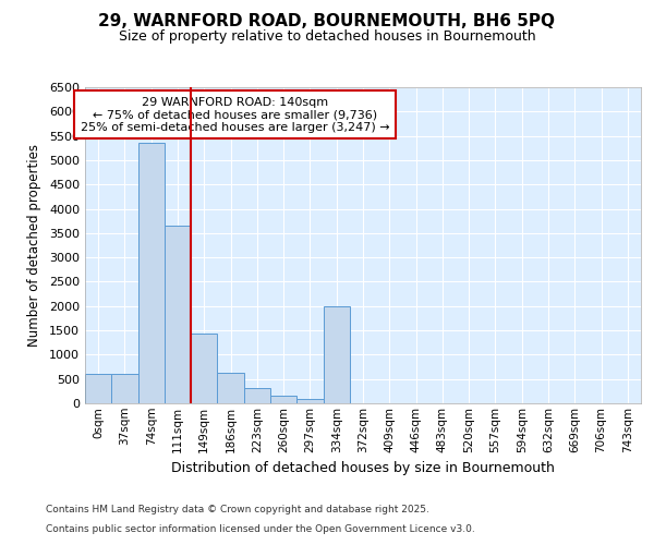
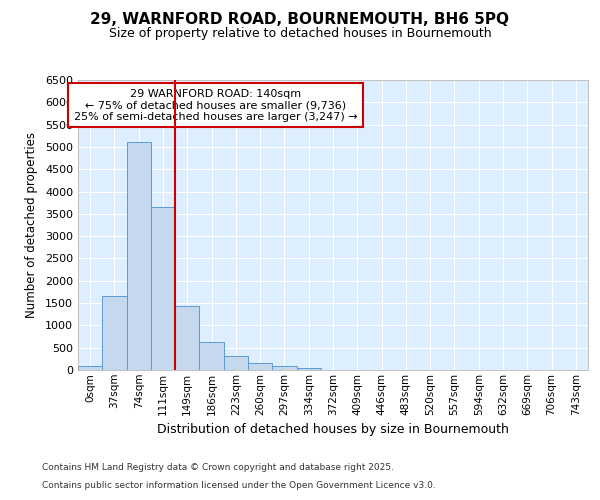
0sqm: 600 -> 80
37sqm: 600 -> 1650
74sqm: 5350 -> 5100
334sqm: 2000 -> 50
